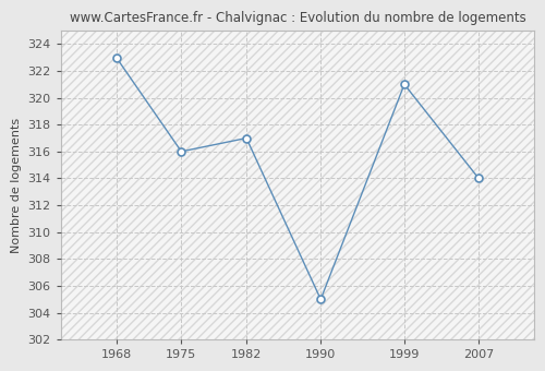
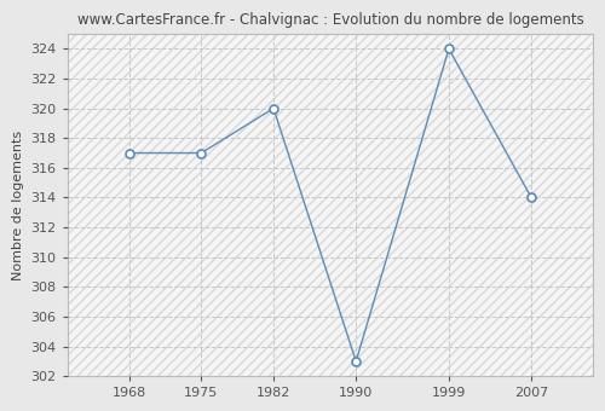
1968: 323 -> 317
1975: 316 -> 317
1982: 317 -> 320
1990: 305 -> 303
1999: 321 -> 324
